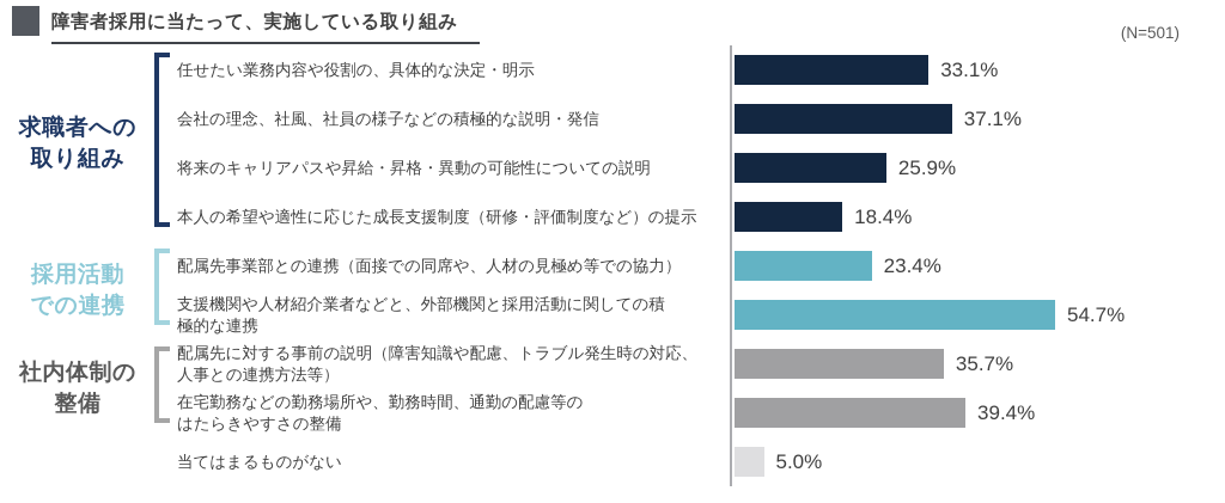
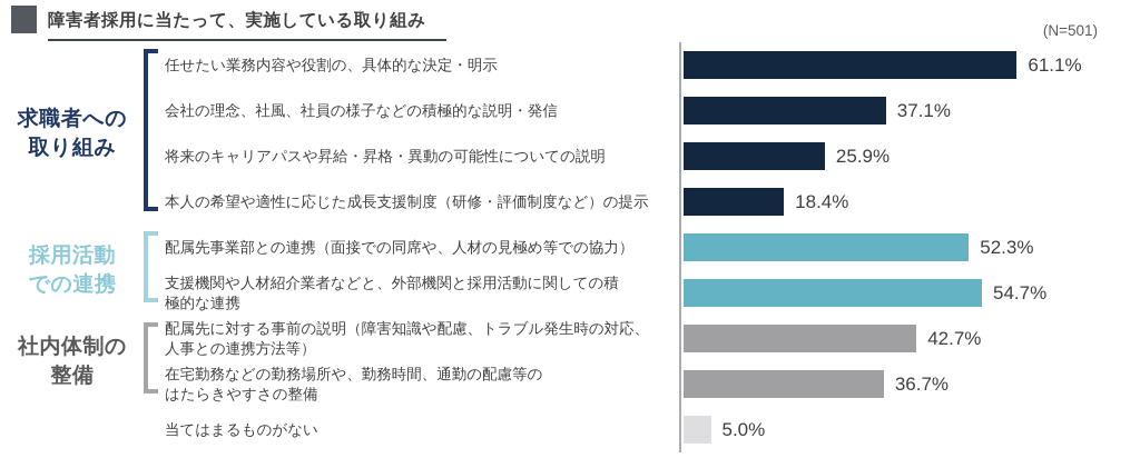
任せたい業務内容や役割の、具体的な決定・明示: 33.1% -> 61.1%
配属先事業部との連携（面接での同席や、人材の見極め等での協力）: 23.4% -> 52.3%
配属先に対する事前の説明（障害知識や配慮、トラブル発生時の対応、 人事との連携方法等）: 35.7% -> 42.7%
在宅勤務などの勤務場所や、勤務時間、通勤の配慮等の はたらきやすさの整備: 39.4% -> 36.7%
